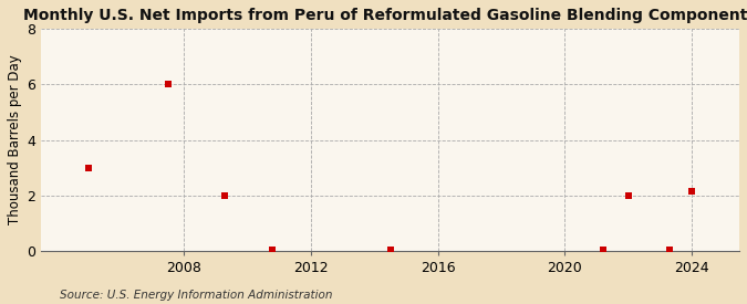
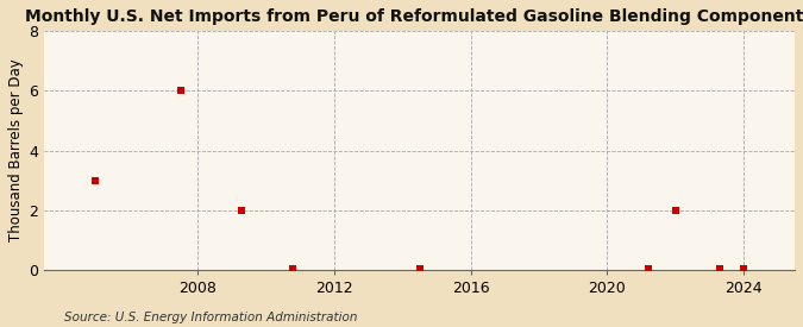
2024: 2.15 -> 0.02
